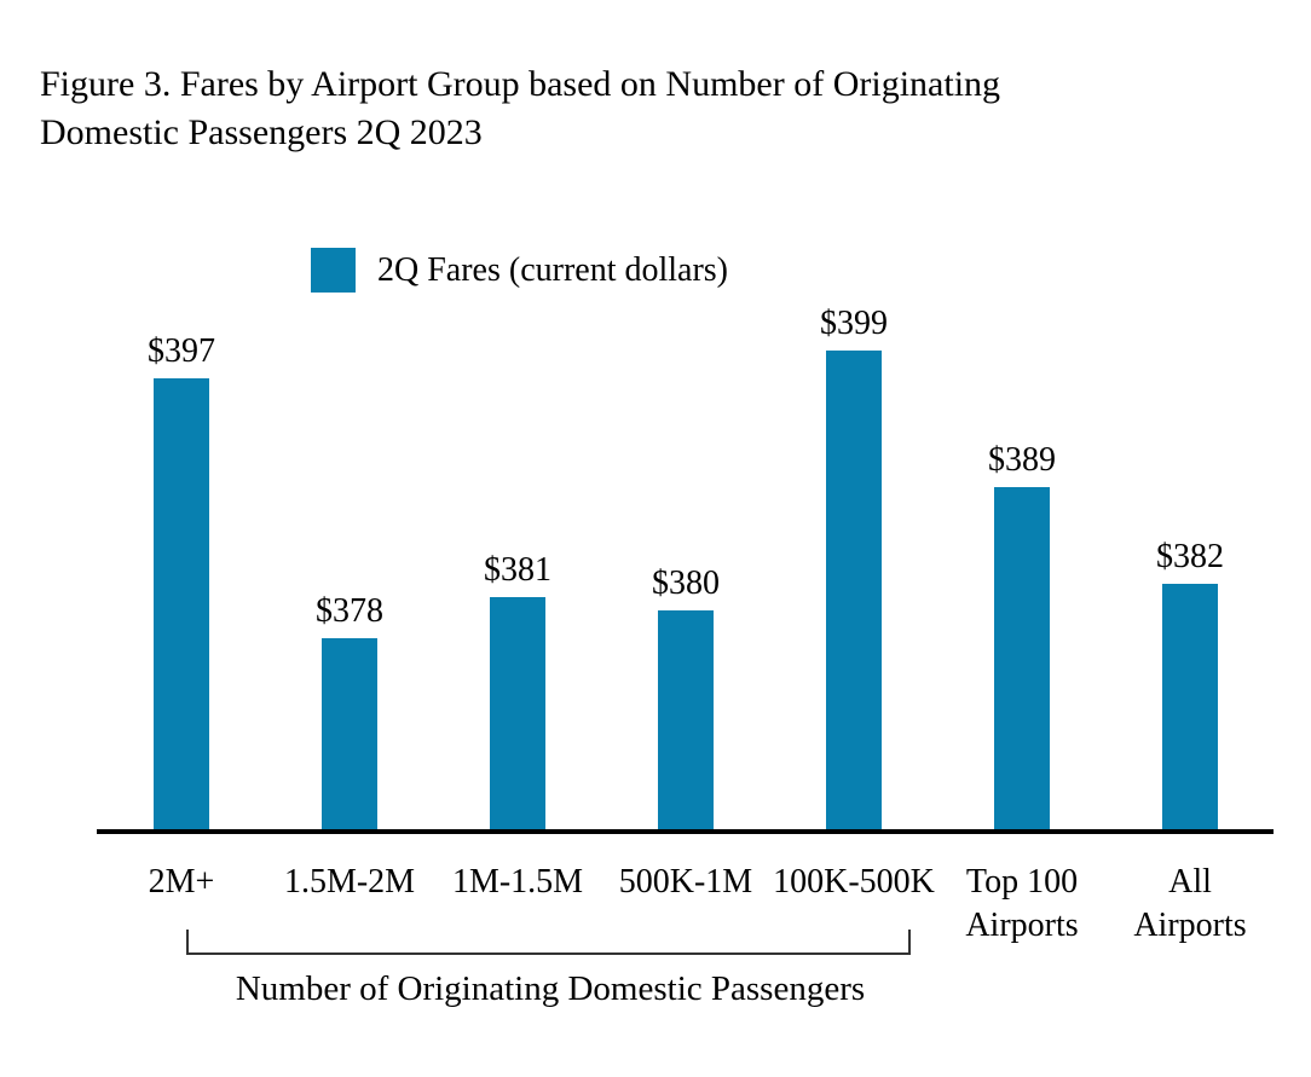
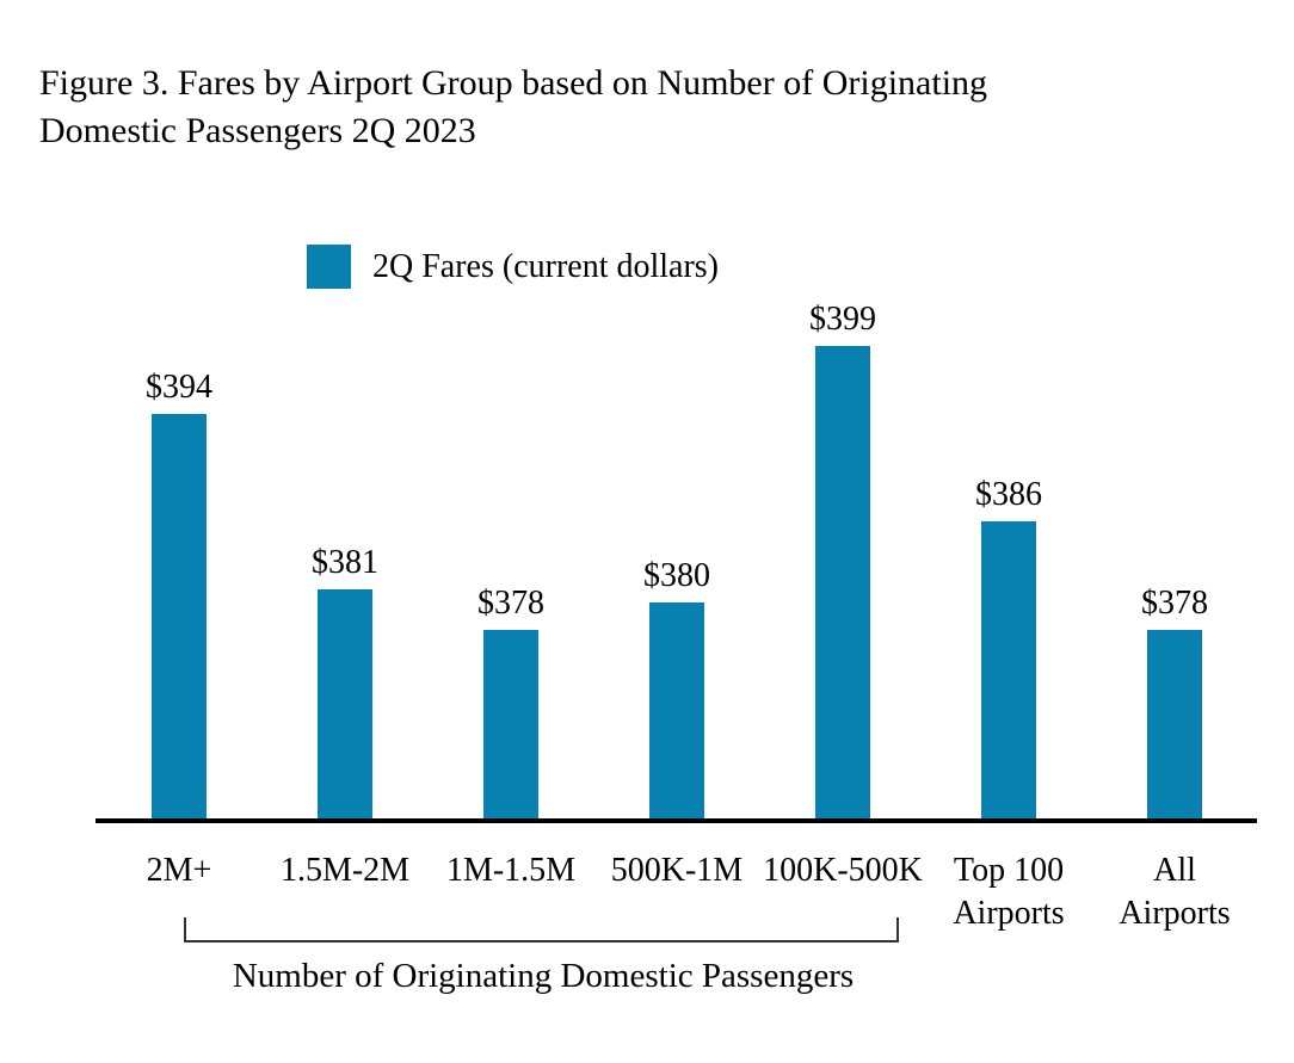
2M+: $397 -> $394
1.5M-2M: $378 -> $381
1M-1.5M: $381 -> $378
Top 100 Airports: $389 -> $386
All Airports: $382 -> $378
